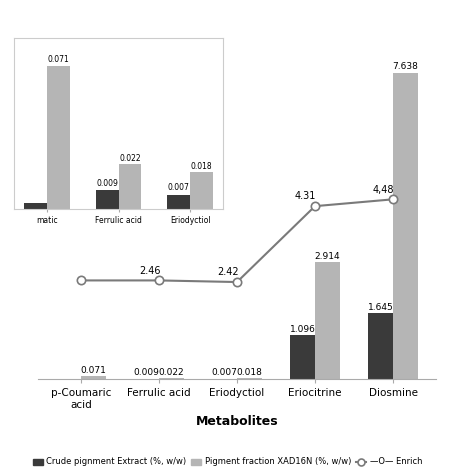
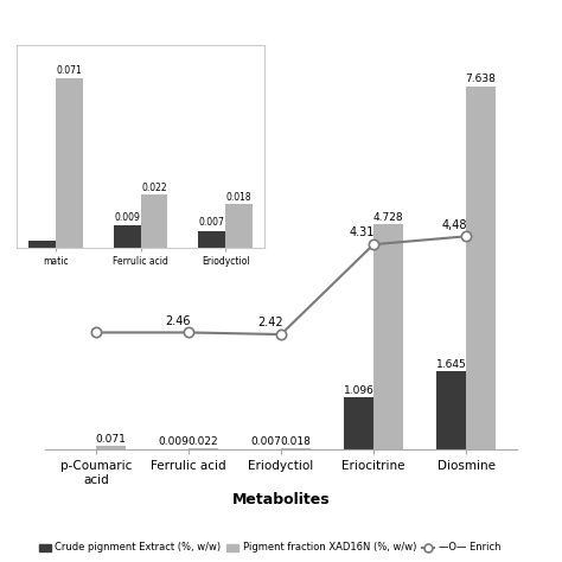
Pigment fraction XAD16N (%, w/w)/Eriocitrine: 2.914 -> 4.728
